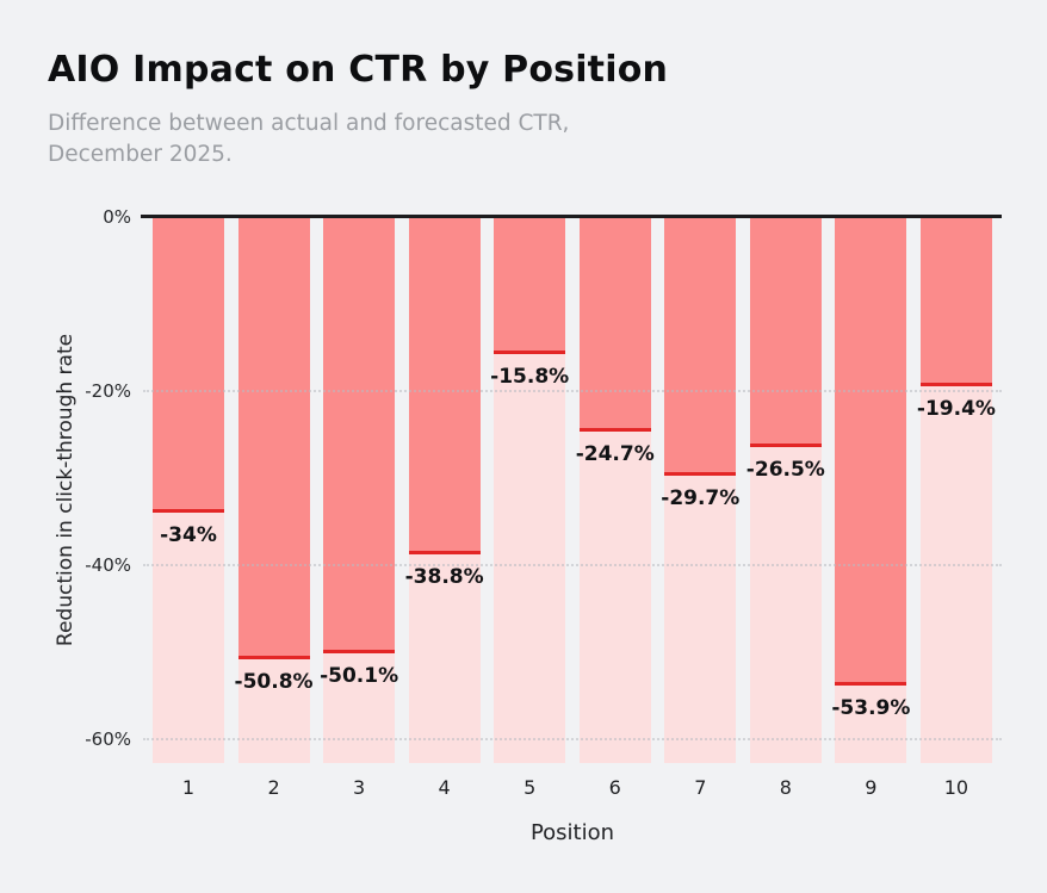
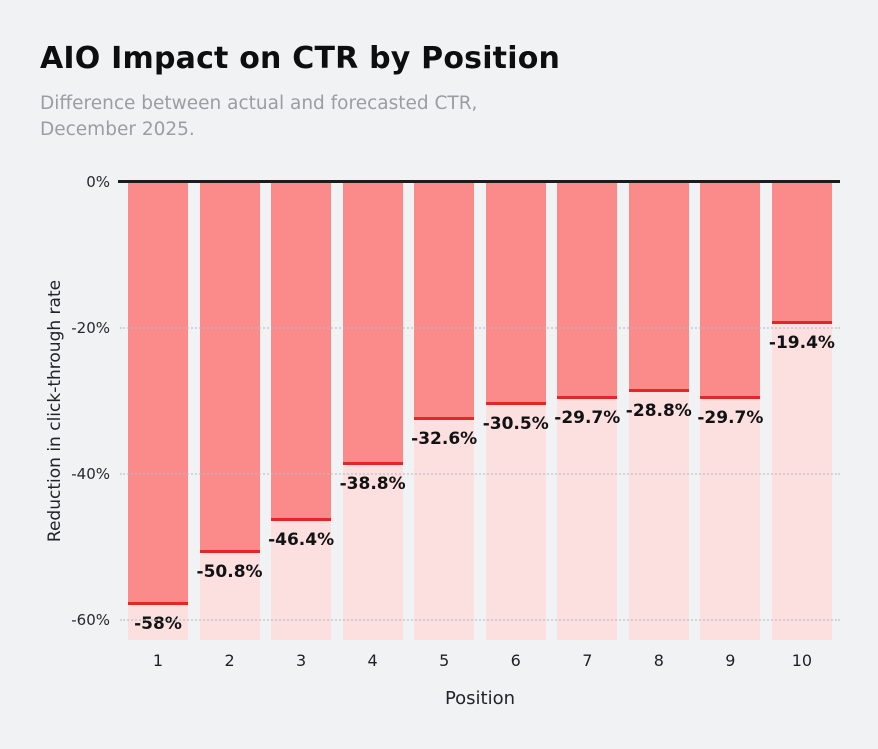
1: -34% -> -58%
3: -50.1% -> -46.4%
5: -15.8% -> -32.6%
6: -24.7% -> -30.5%
8: -26.5% -> -28.8%
9: -53.9% -> -29.7%
